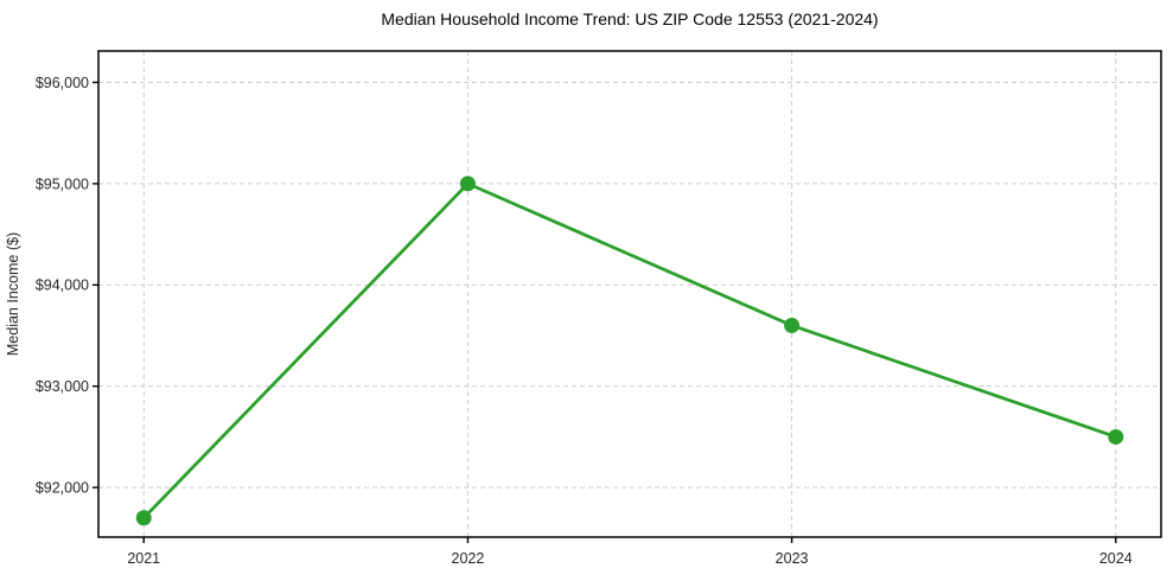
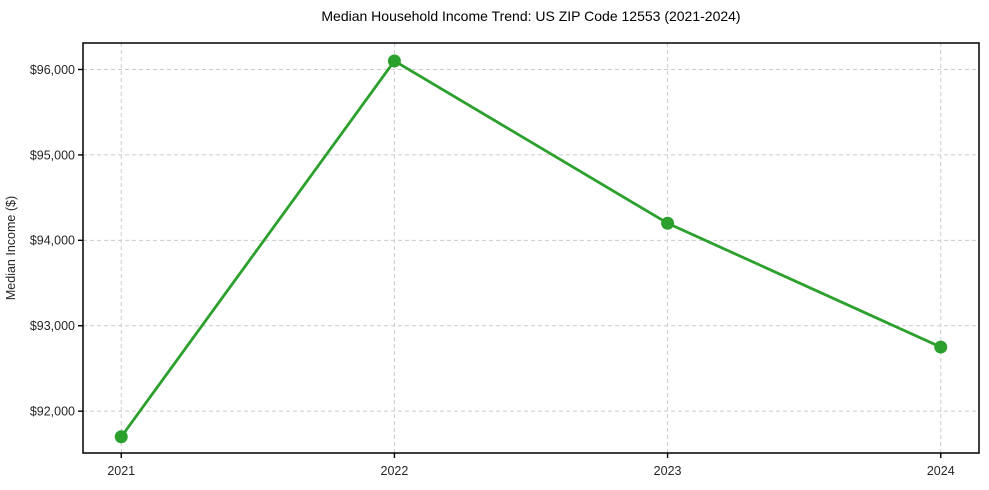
2022: $95000 -> $96100
2023: $93600 -> $94200
2024: $92500 -> $92800
